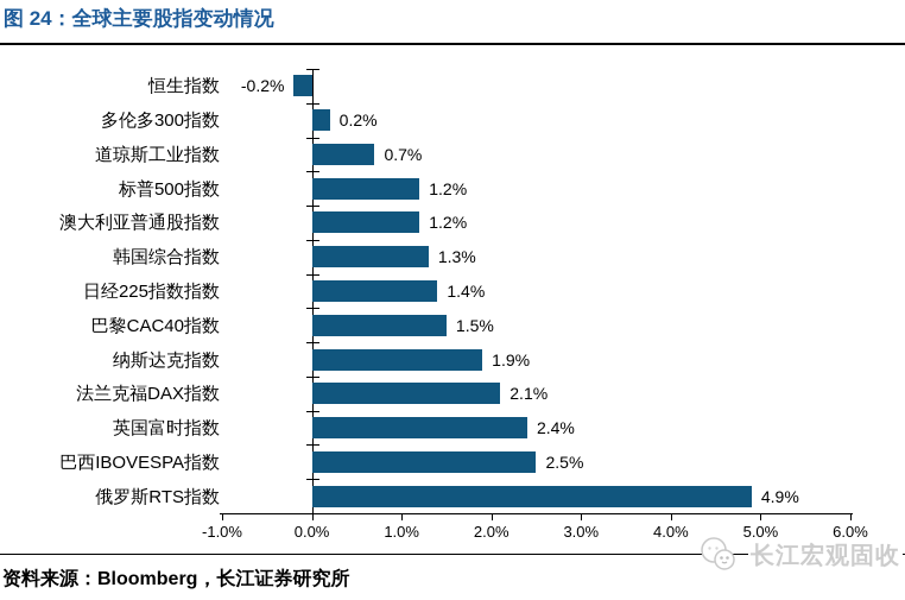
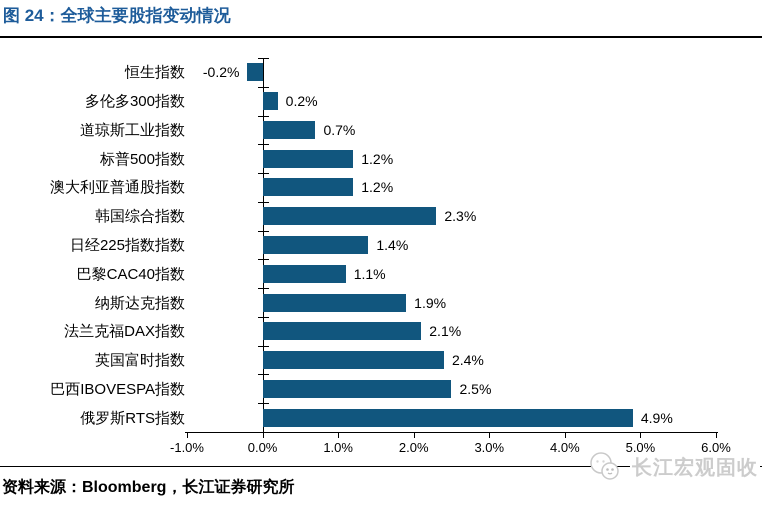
韩国综合指数: 1.3% -> 2.3%
巴黎CAC40指数: 1.5% -> 1.1%
